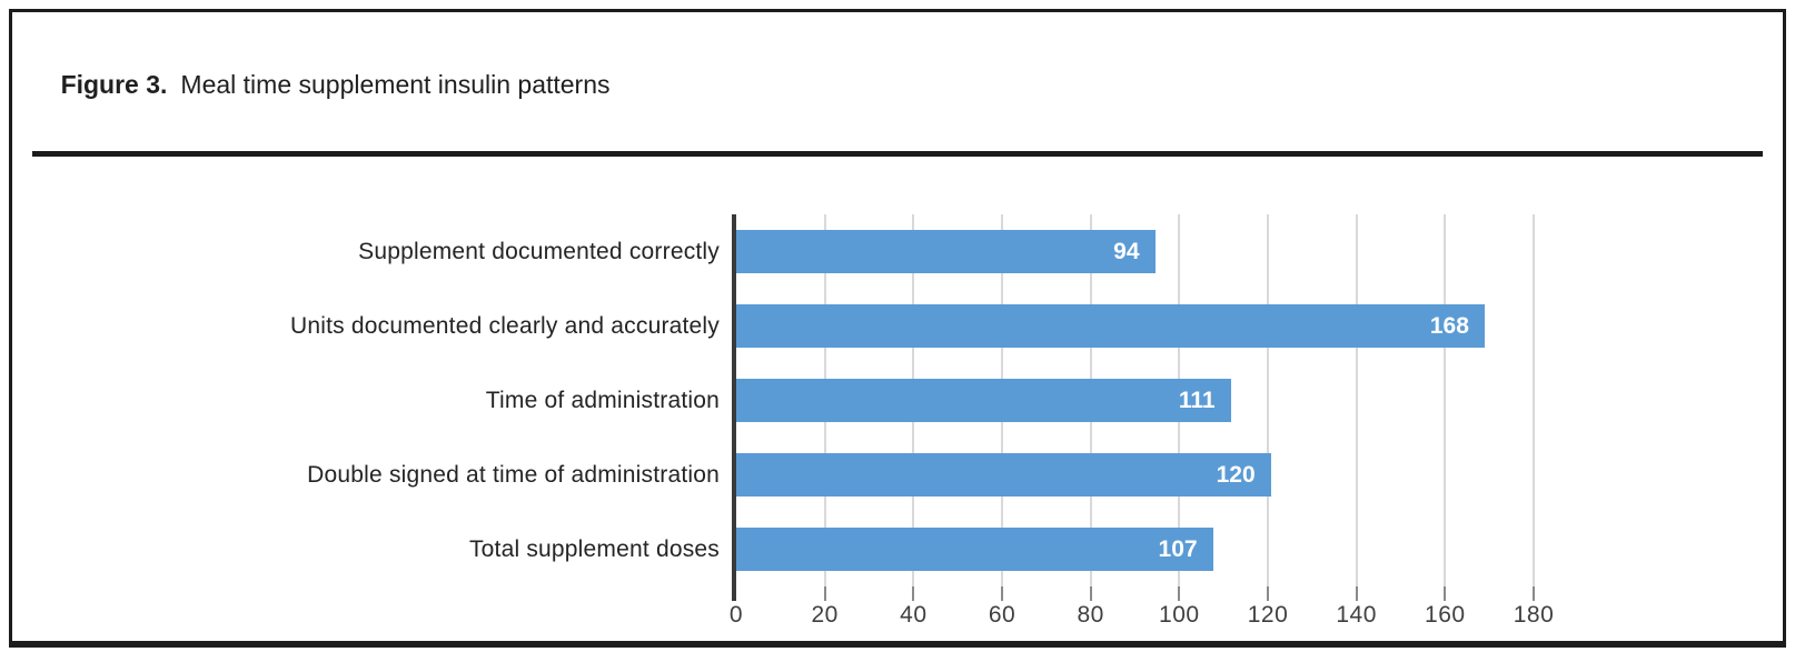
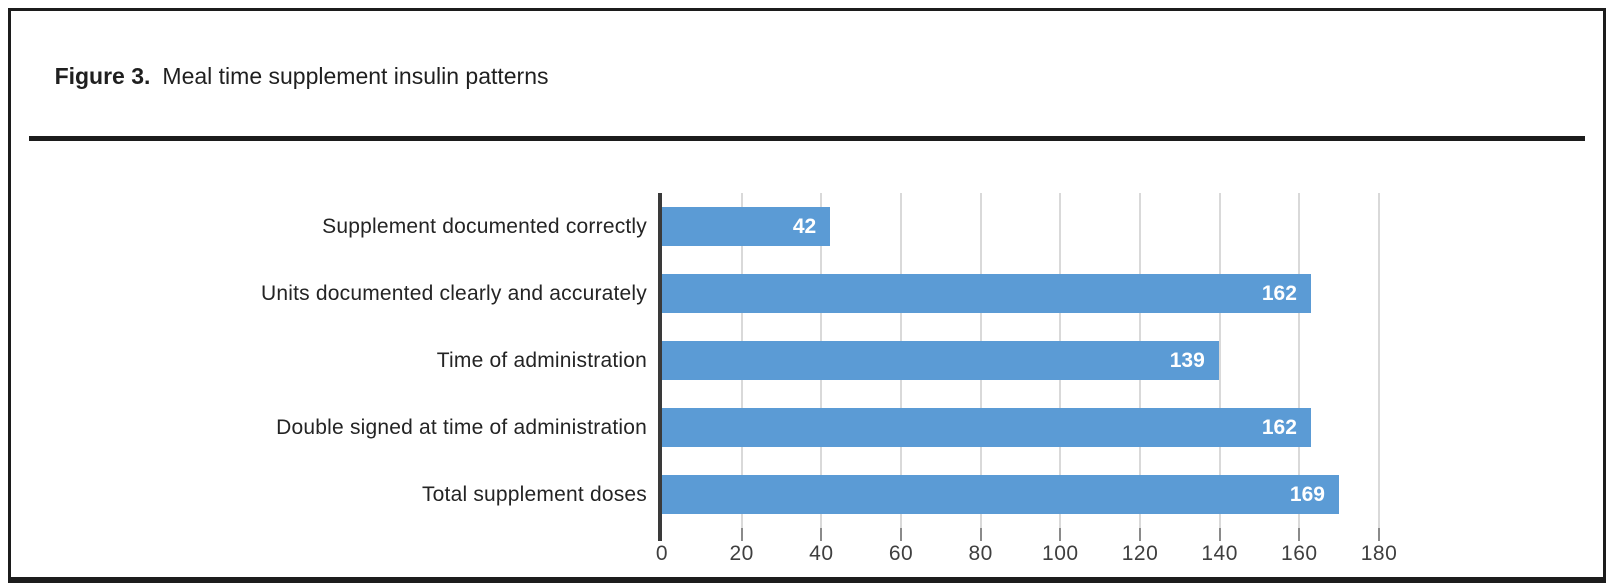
Supplement documented correctly: 94 -> 42
Units documented clearly and accurately: 168 -> 162
Time of administration: 111 -> 139
Double signed at time of administration: 120 -> 162
Total supplement doses: 107 -> 169
